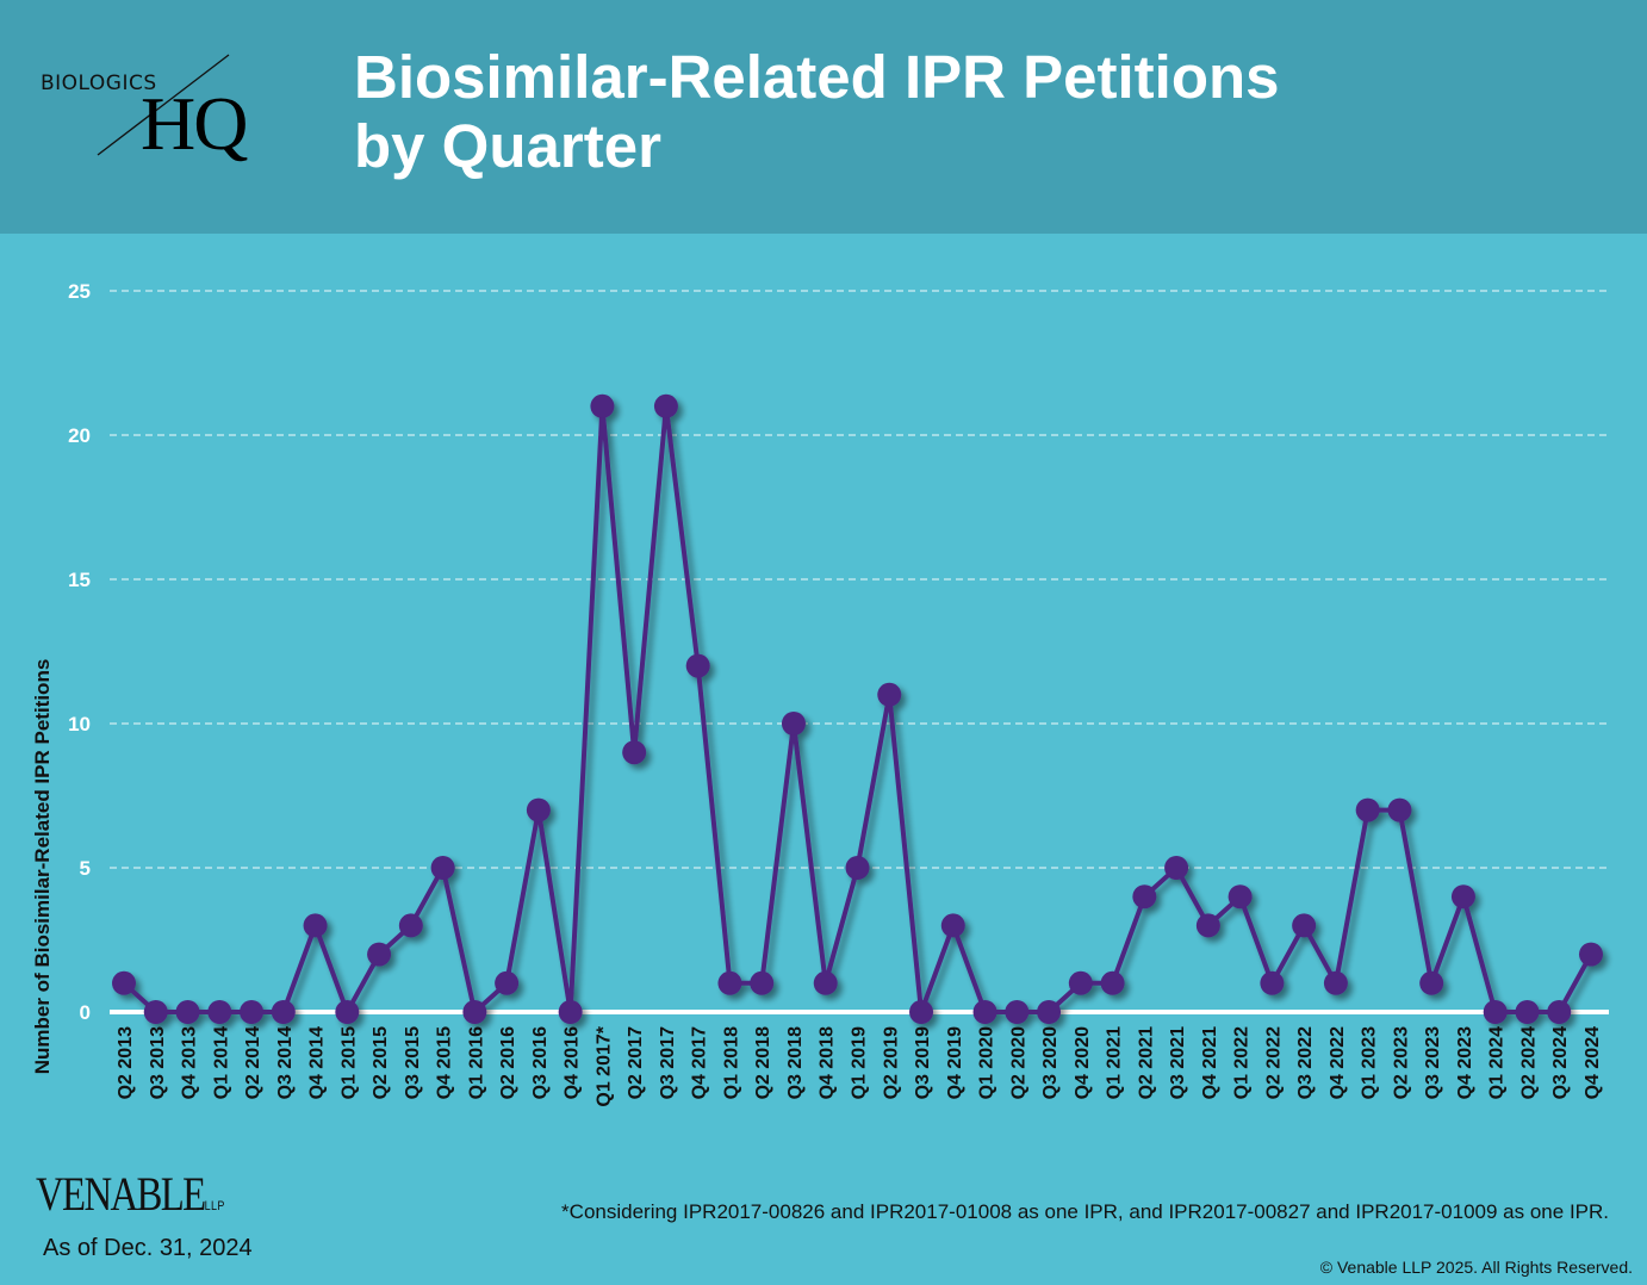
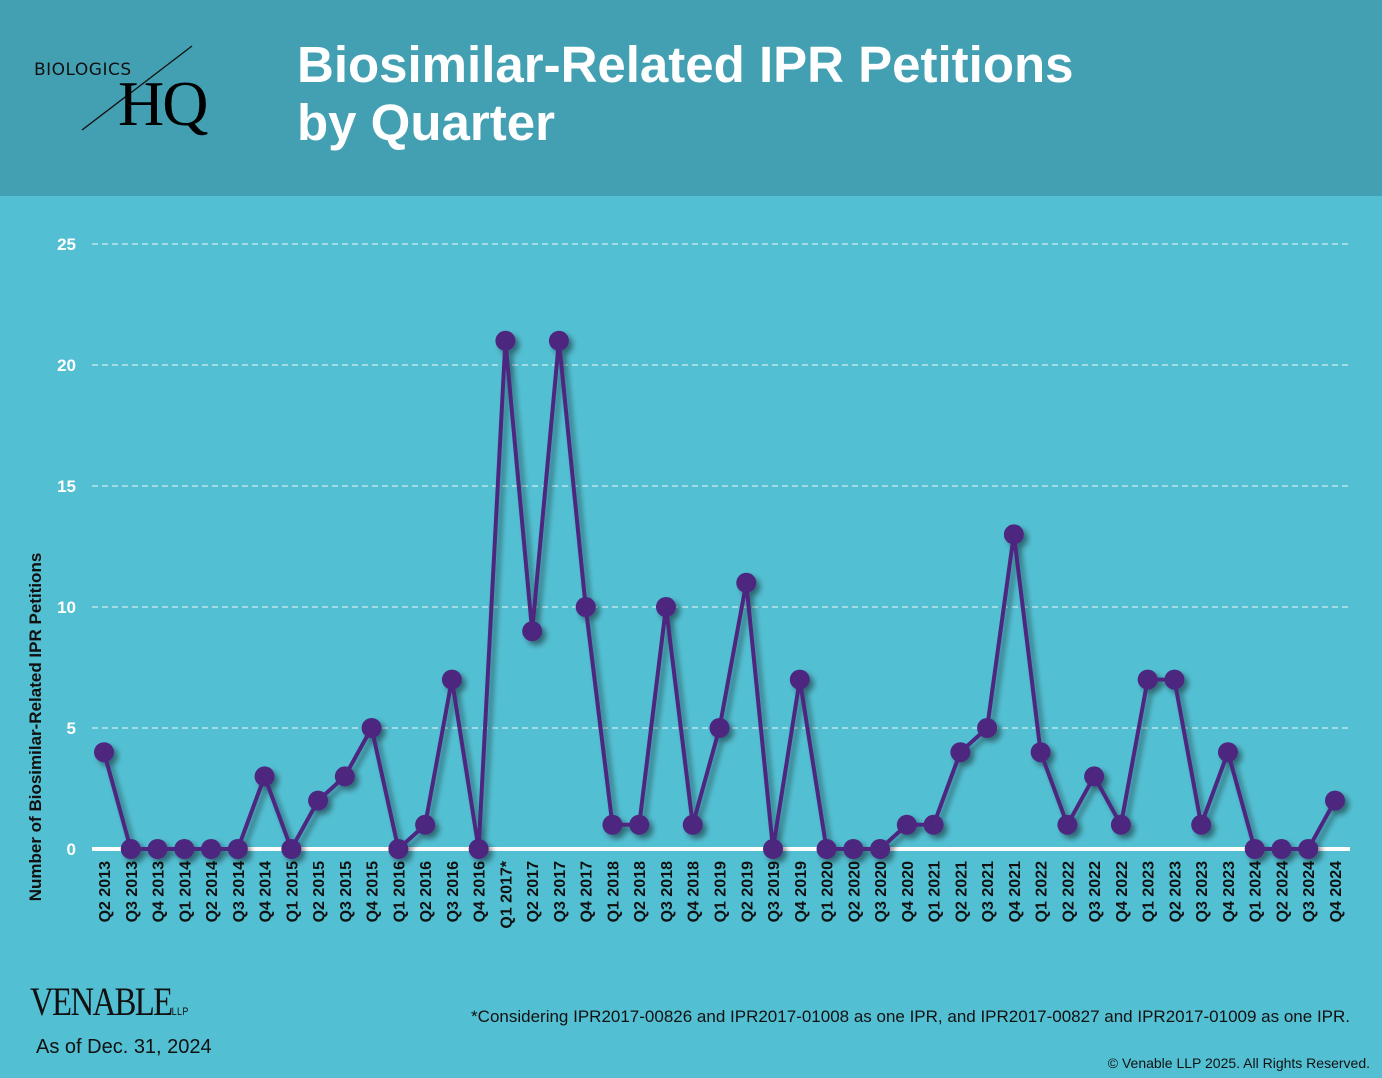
Q2 2013: 1 -> 4
Q4 2017: 12 -> 10
Q4 2019: 3 -> 7
Q4 2021: 3 -> 13
